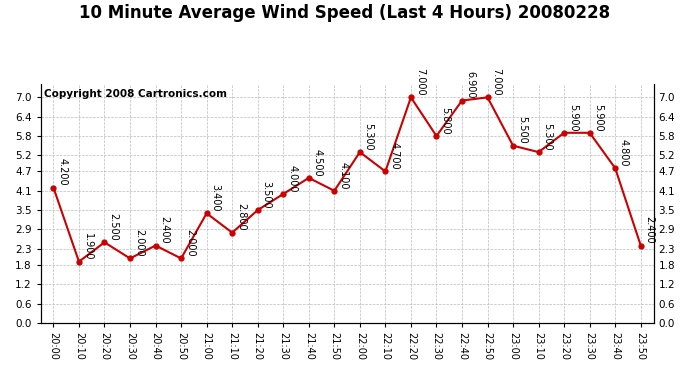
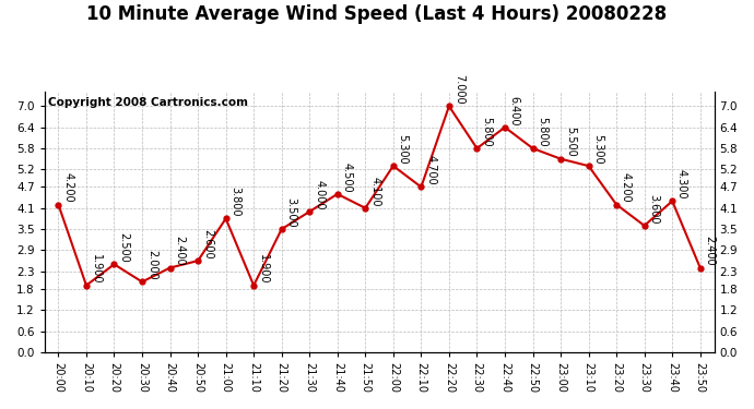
20:50: 2.000 -> 2.600
21:00: 3.400 -> 3.800
21:10: 2.800 -> 1.900
22:40: 6.900 -> 6.400
22:50: 7.000 -> 5.800
23:20: 5.900 -> 4.200
23:30: 5.900 -> 3.600
23:40: 4.800 -> 4.300
